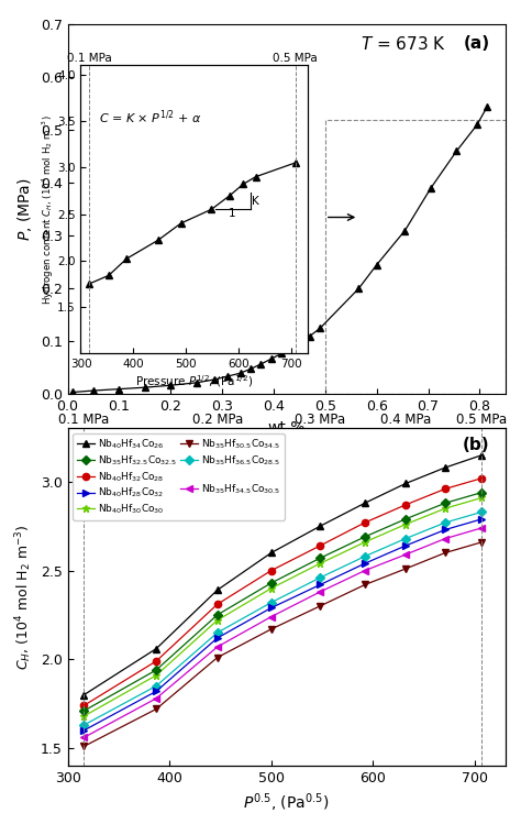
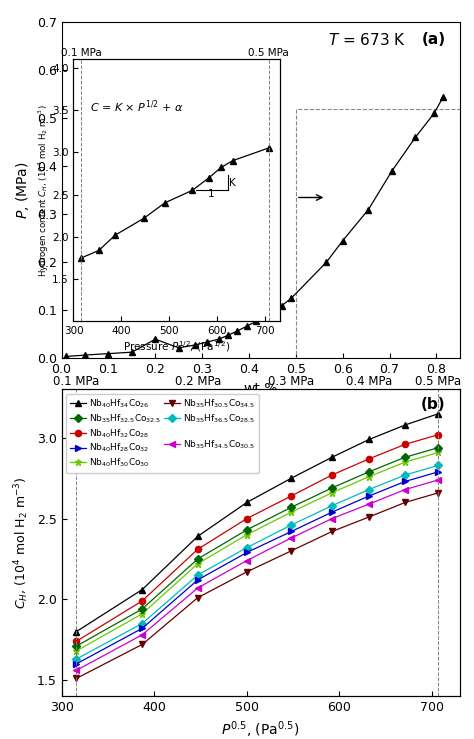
0.2: 0.017 -> 0.040
